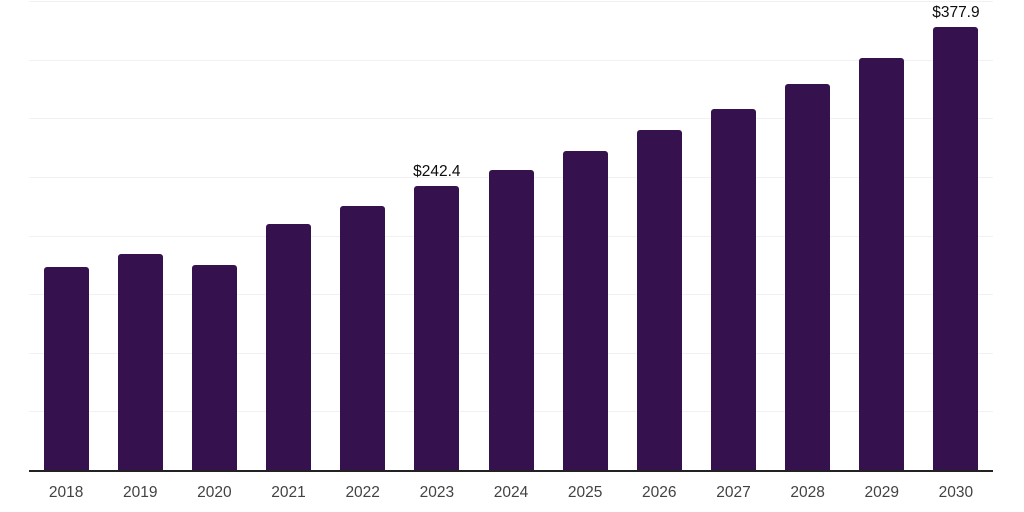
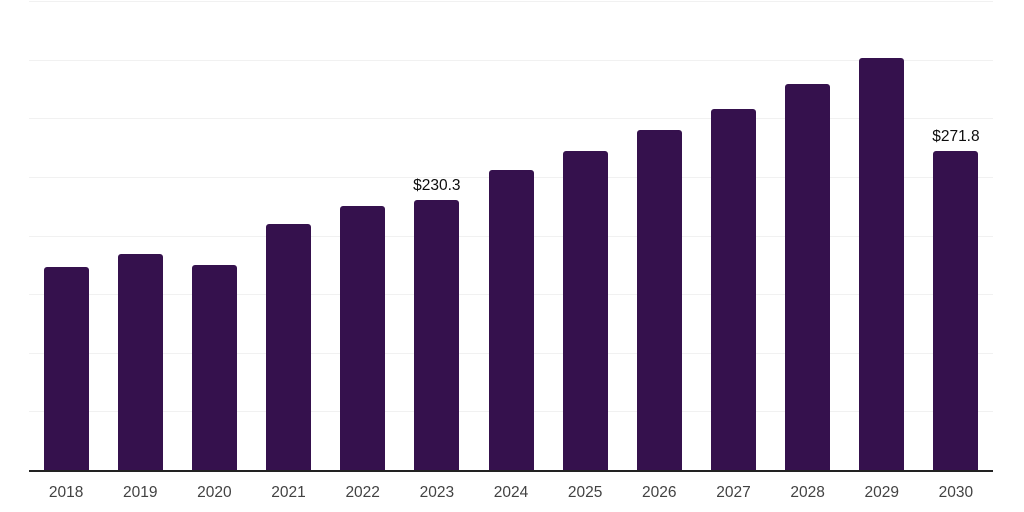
2023: $242.4 -> $230.3
2030: $377.9 -> $271.8
